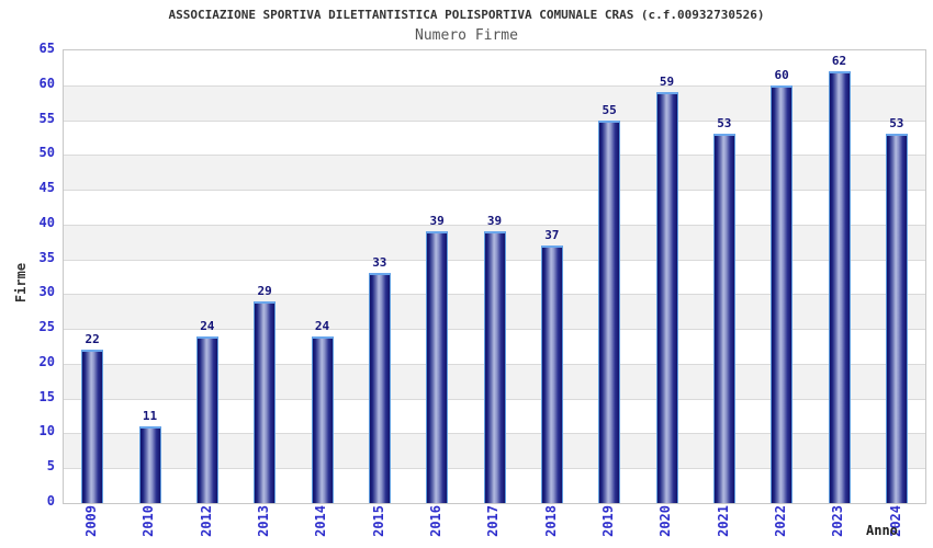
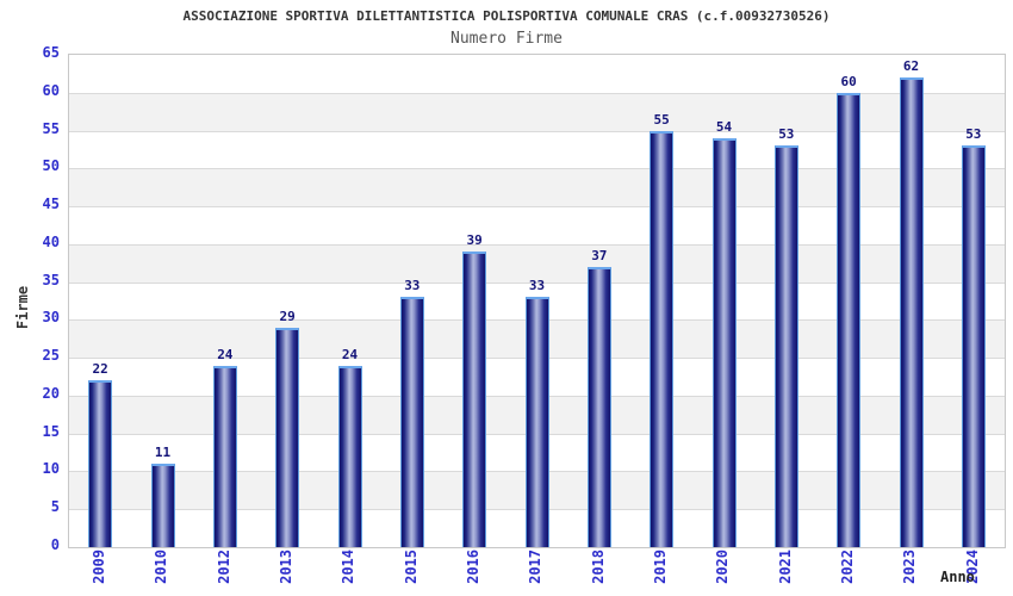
2017: 39 -> 33
2020: 59 -> 54
